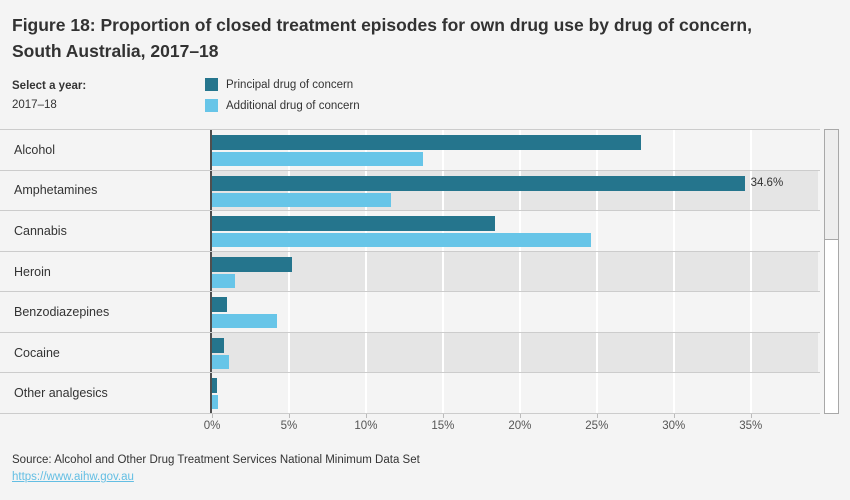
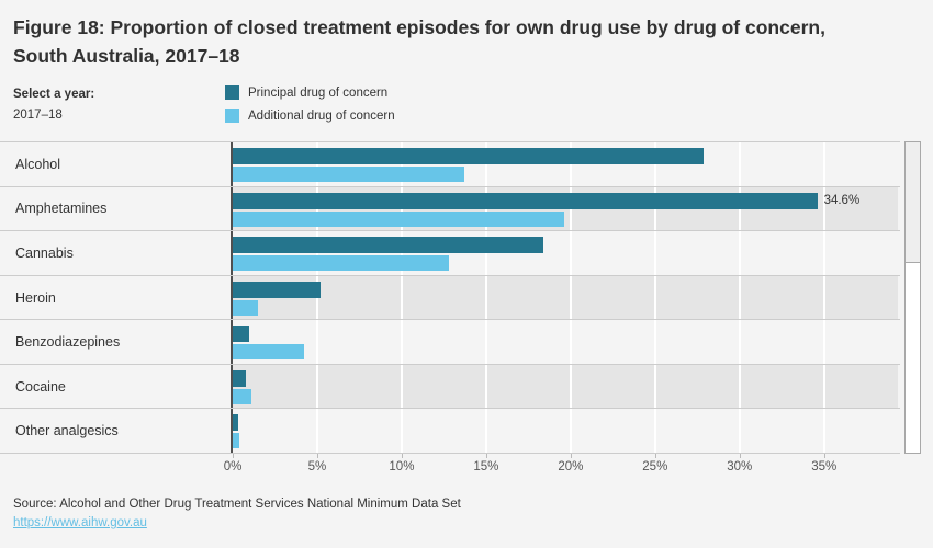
Additional drug of concern/Amphetamines: 11.6% -> 19.6%
Additional drug of concern/Cannabis: 24.6% -> 12.8%
